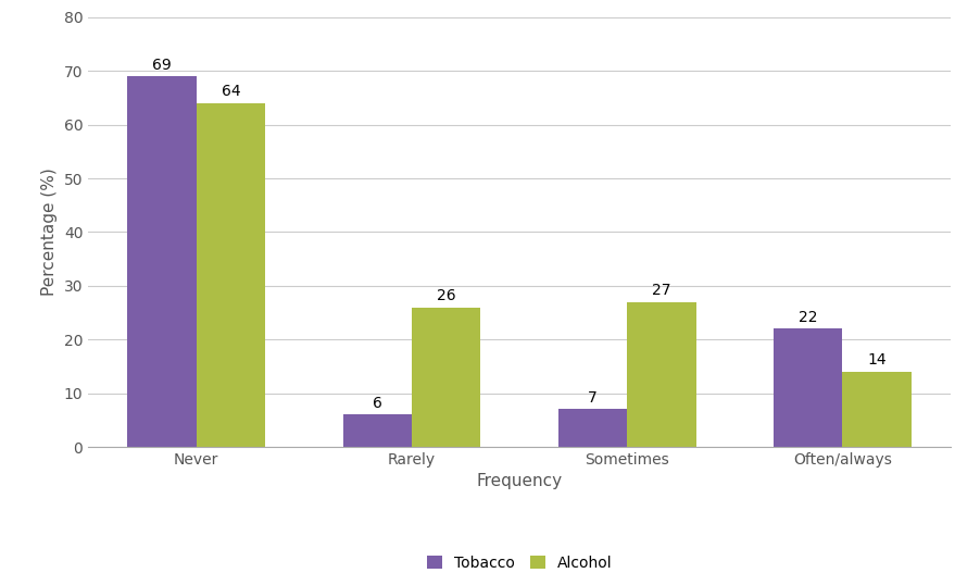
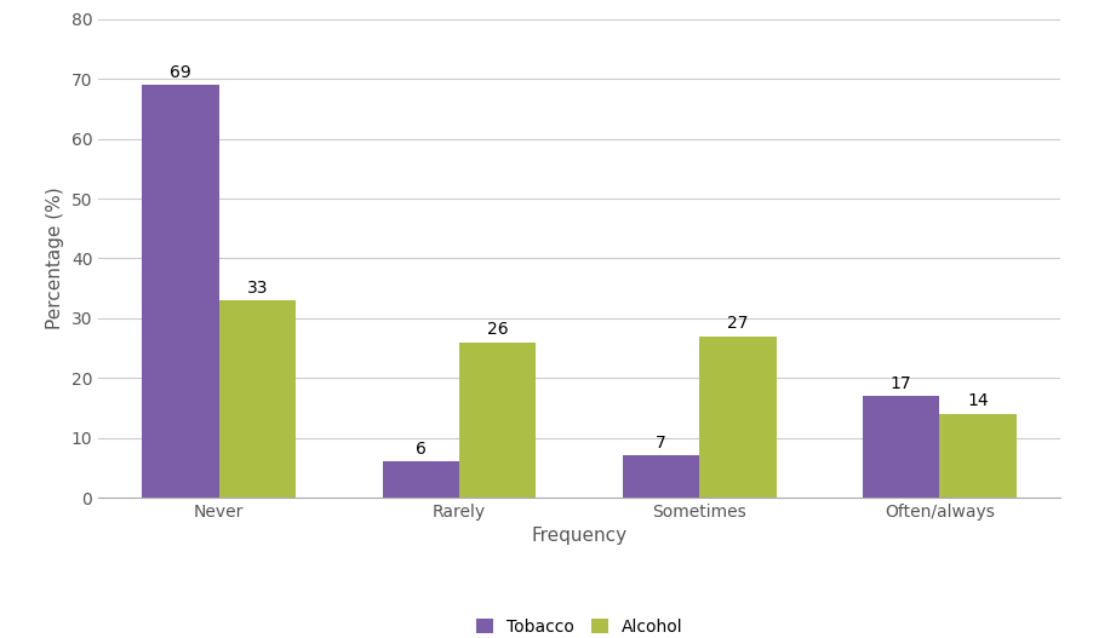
Alcohol/Never: 64 -> 33
Tobacco/Often/always: 22 -> 17
